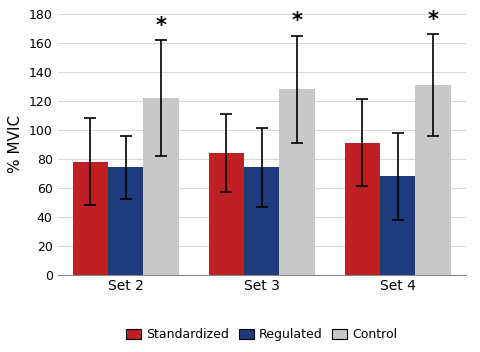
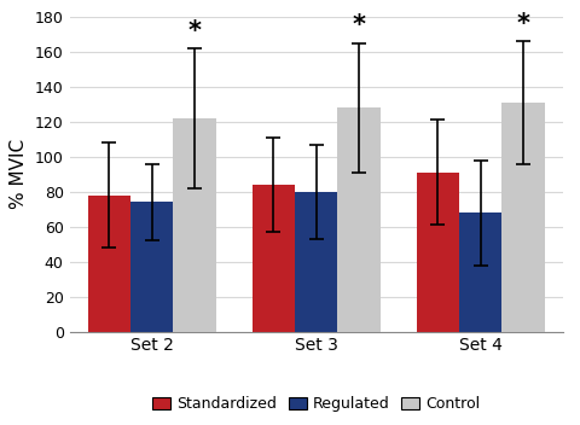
Regulated/Set 3: 74 -> 80
